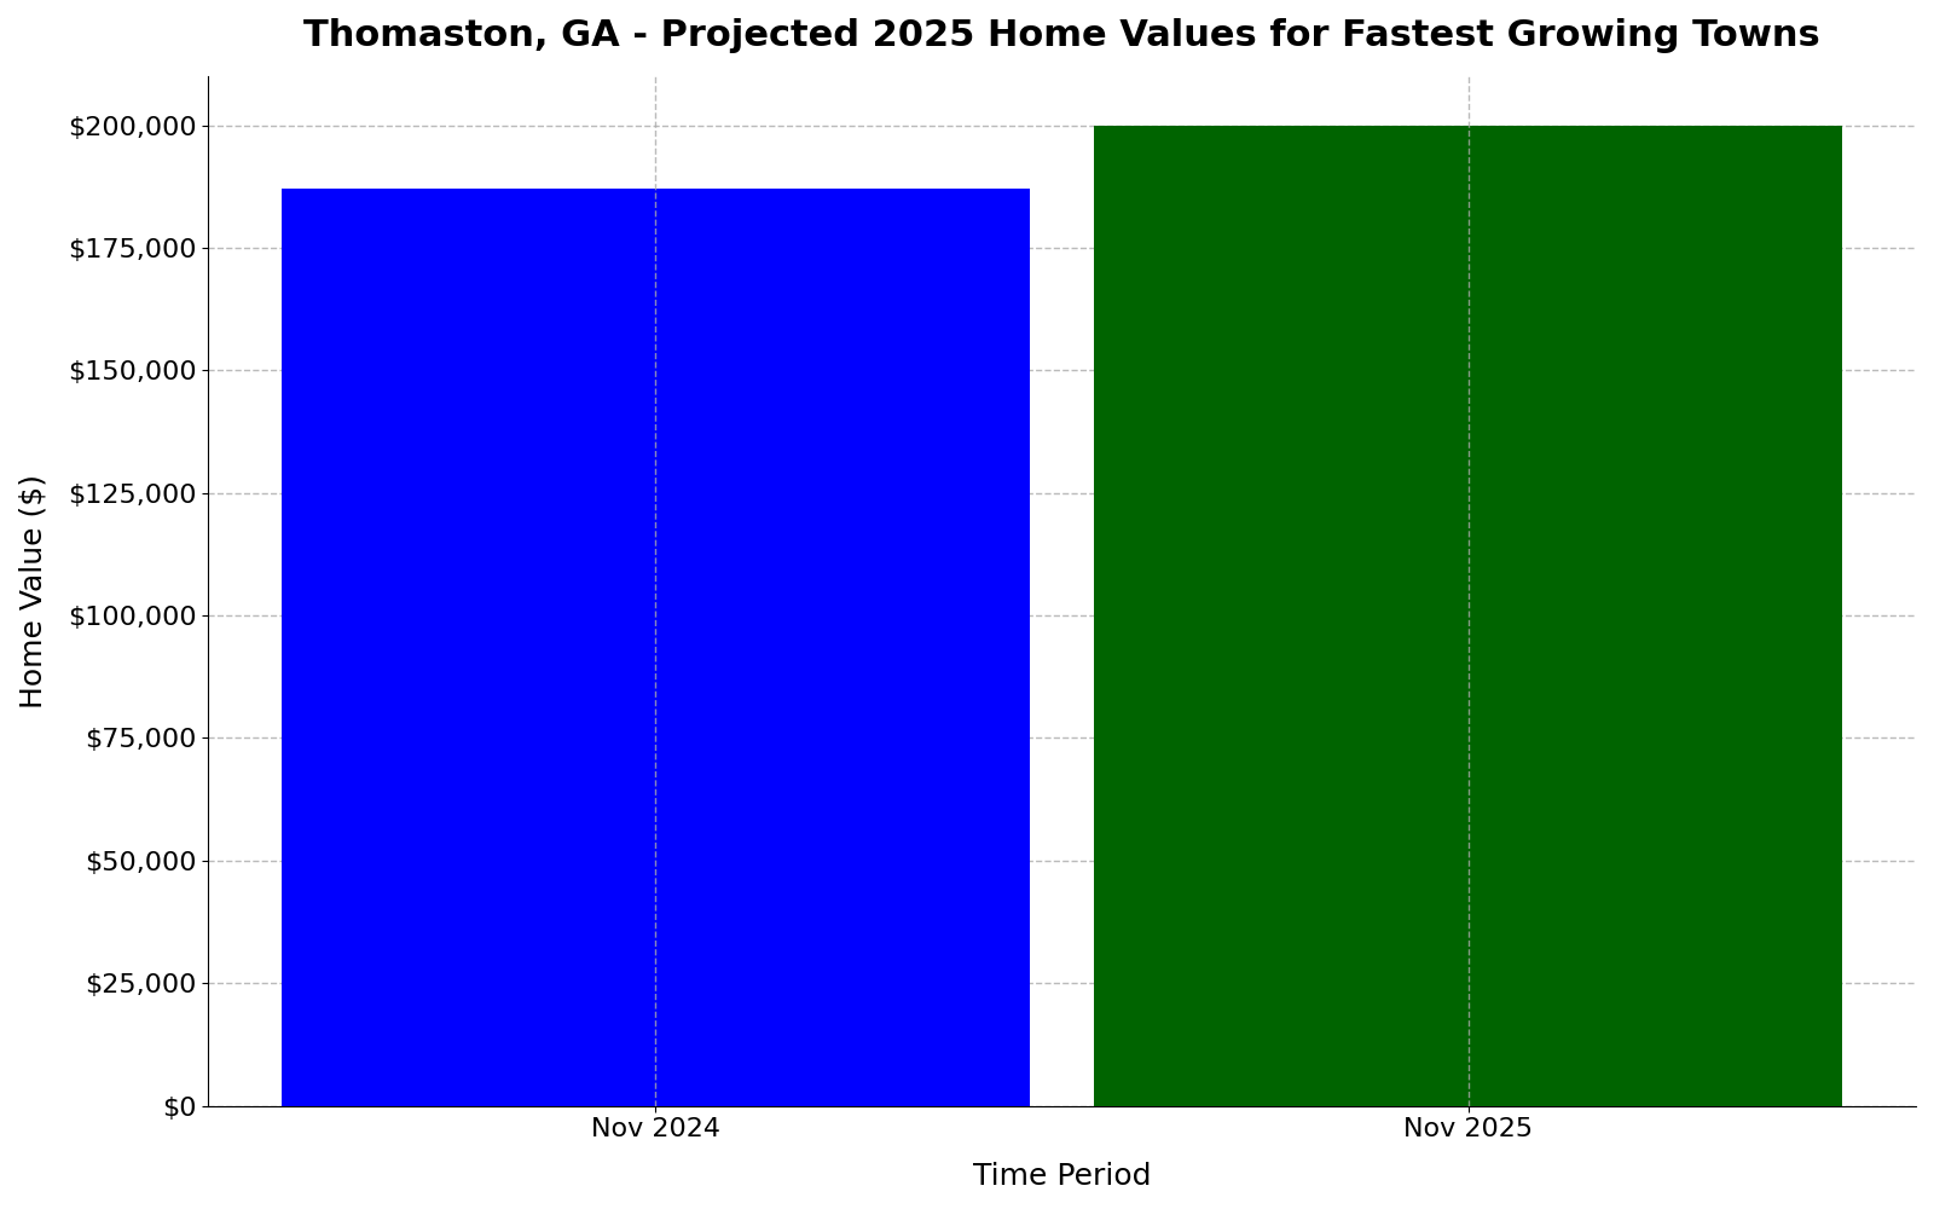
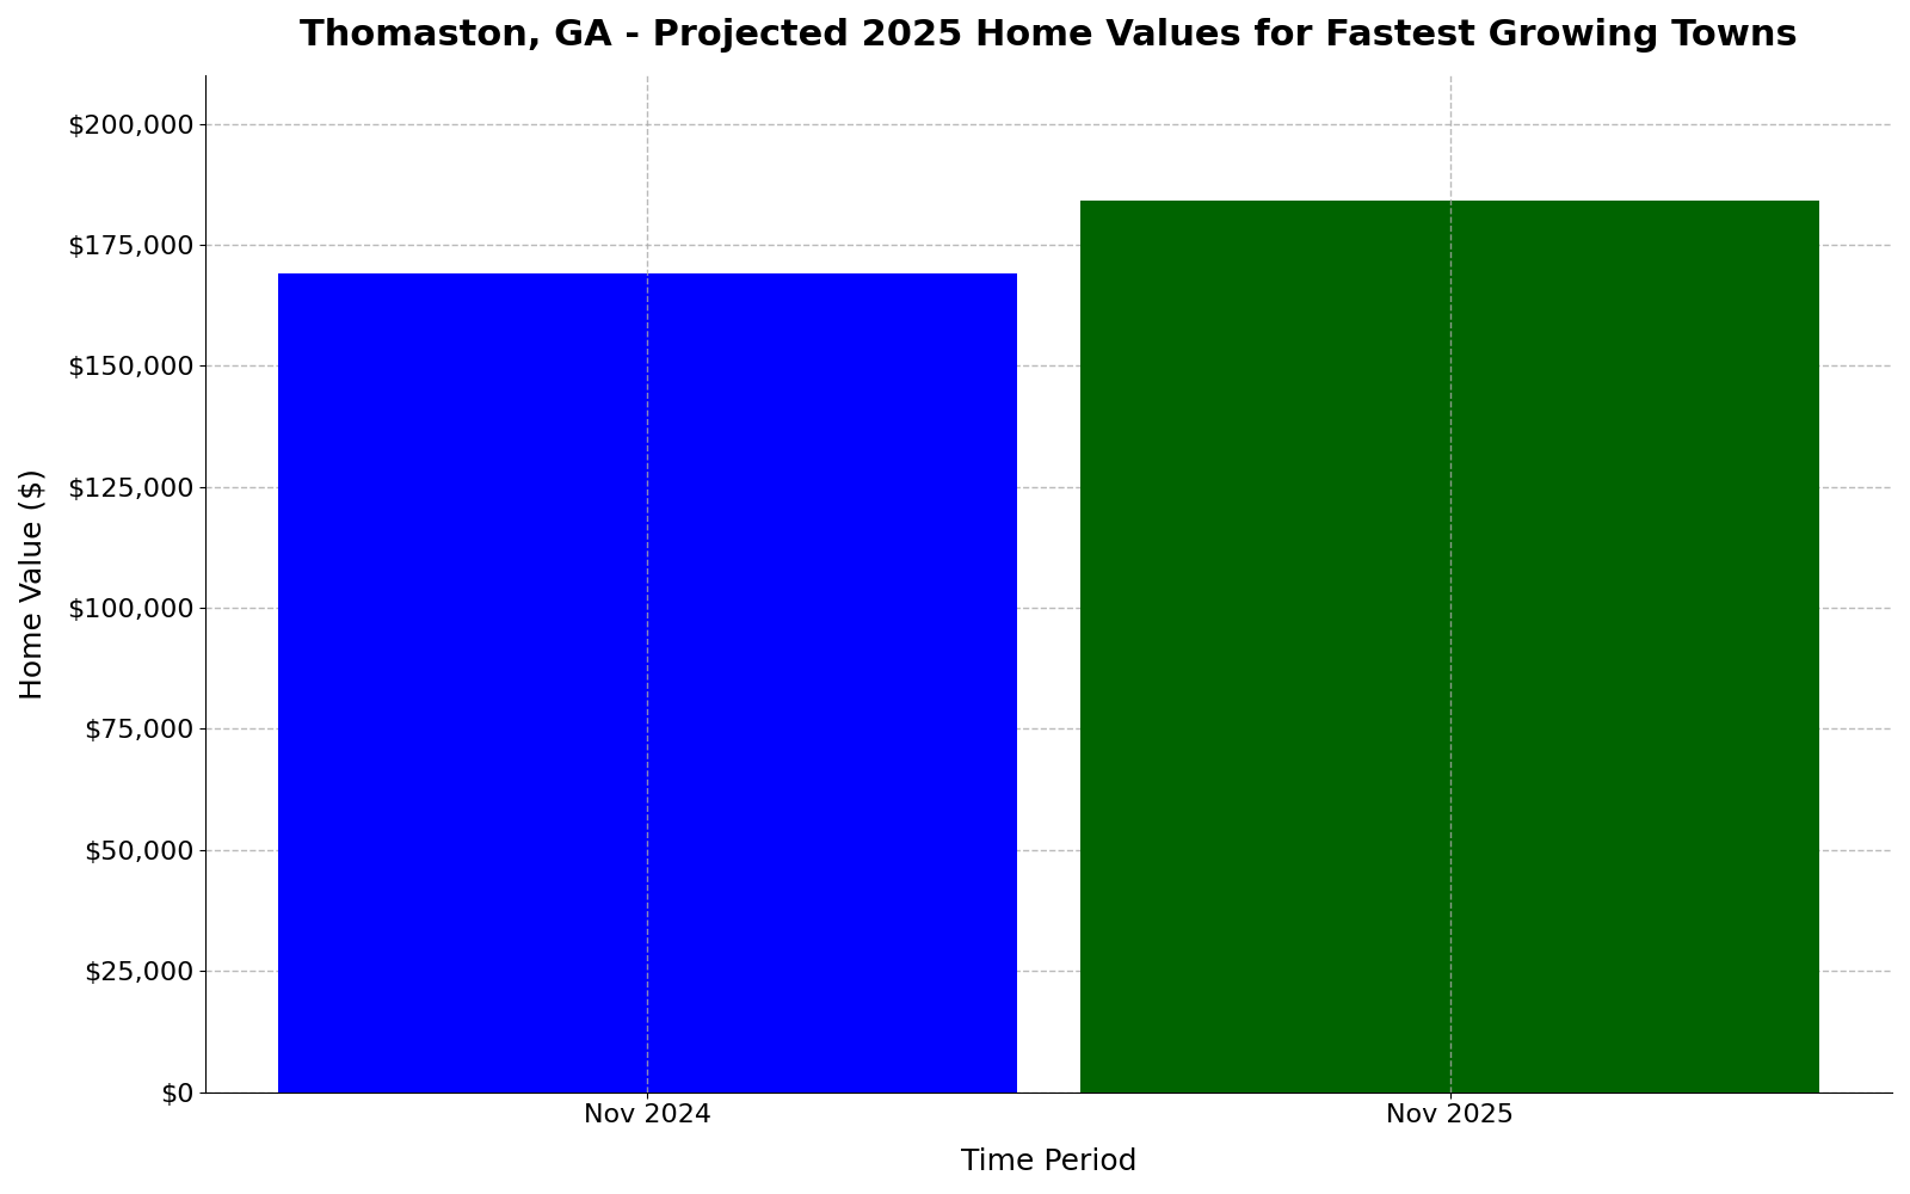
Nov 2024: $187,000 -> $169,000
Nov 2025: $200,000 -> $184,000
